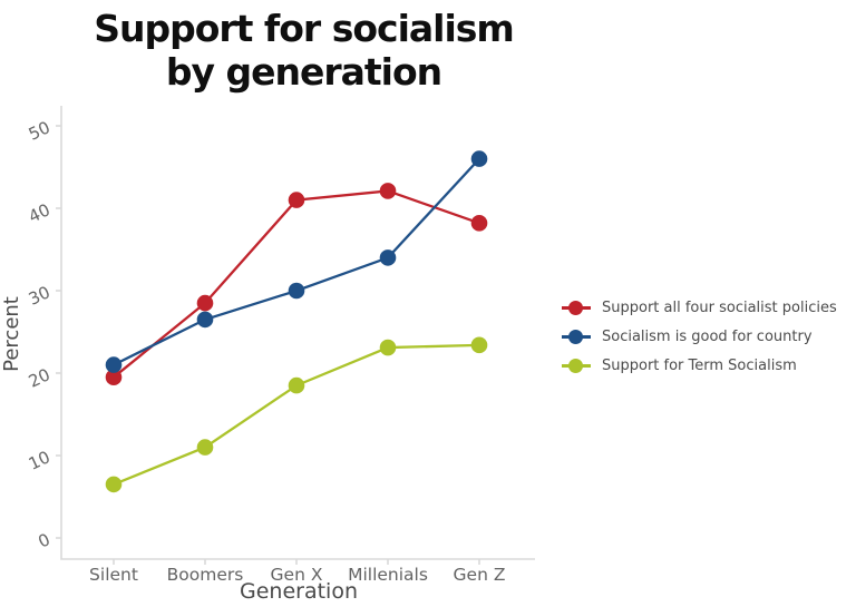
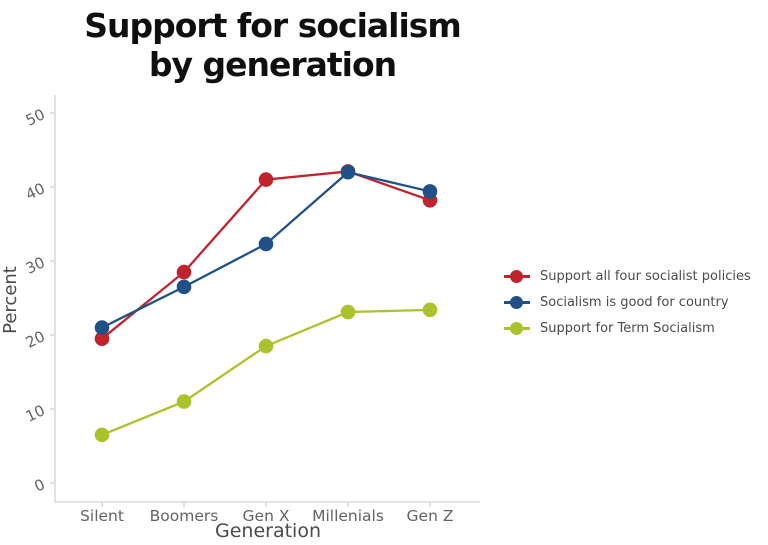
Socialism is good for country/Gen X: 30 -> 32
Socialism is good for country/Millenials: 34 -> 42
Socialism is good for country/Gen Z: 46 -> 39
